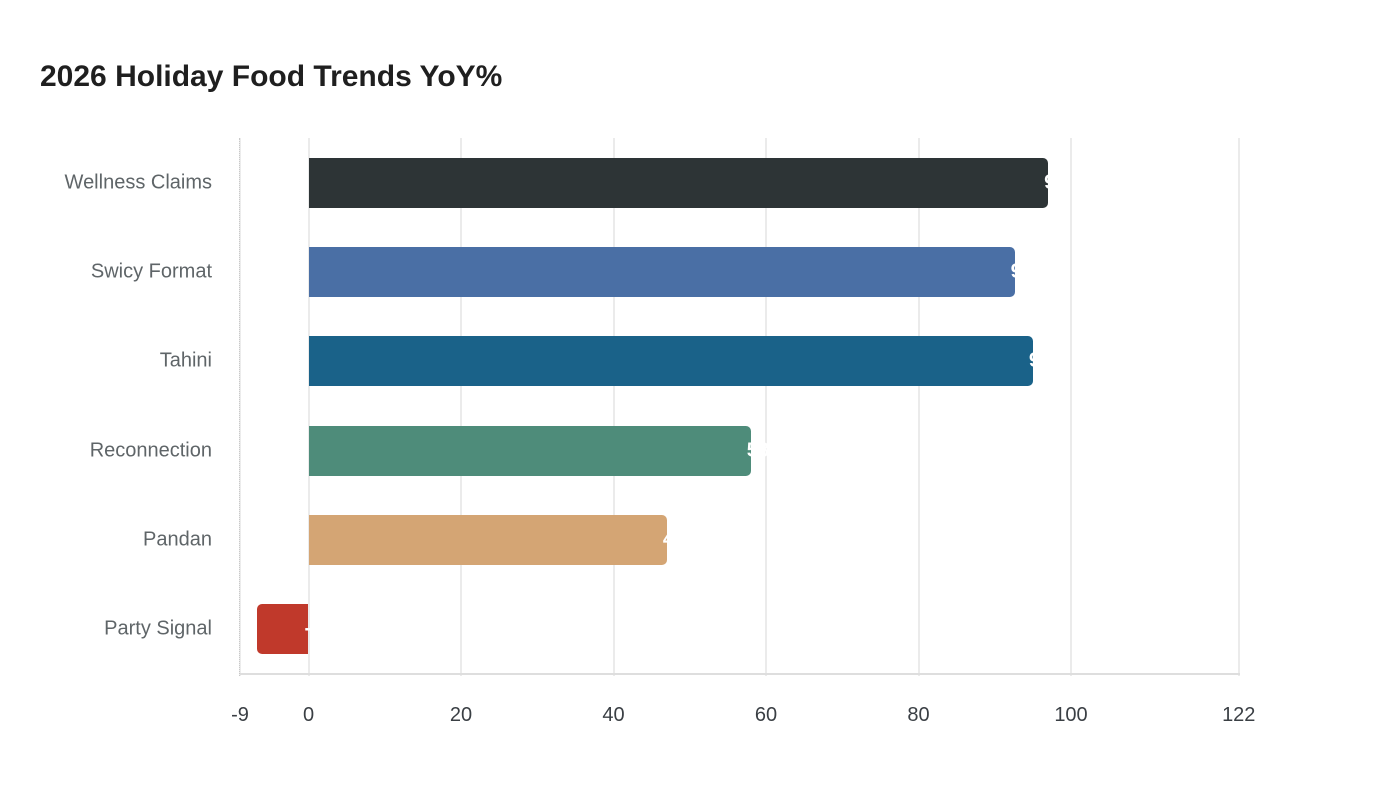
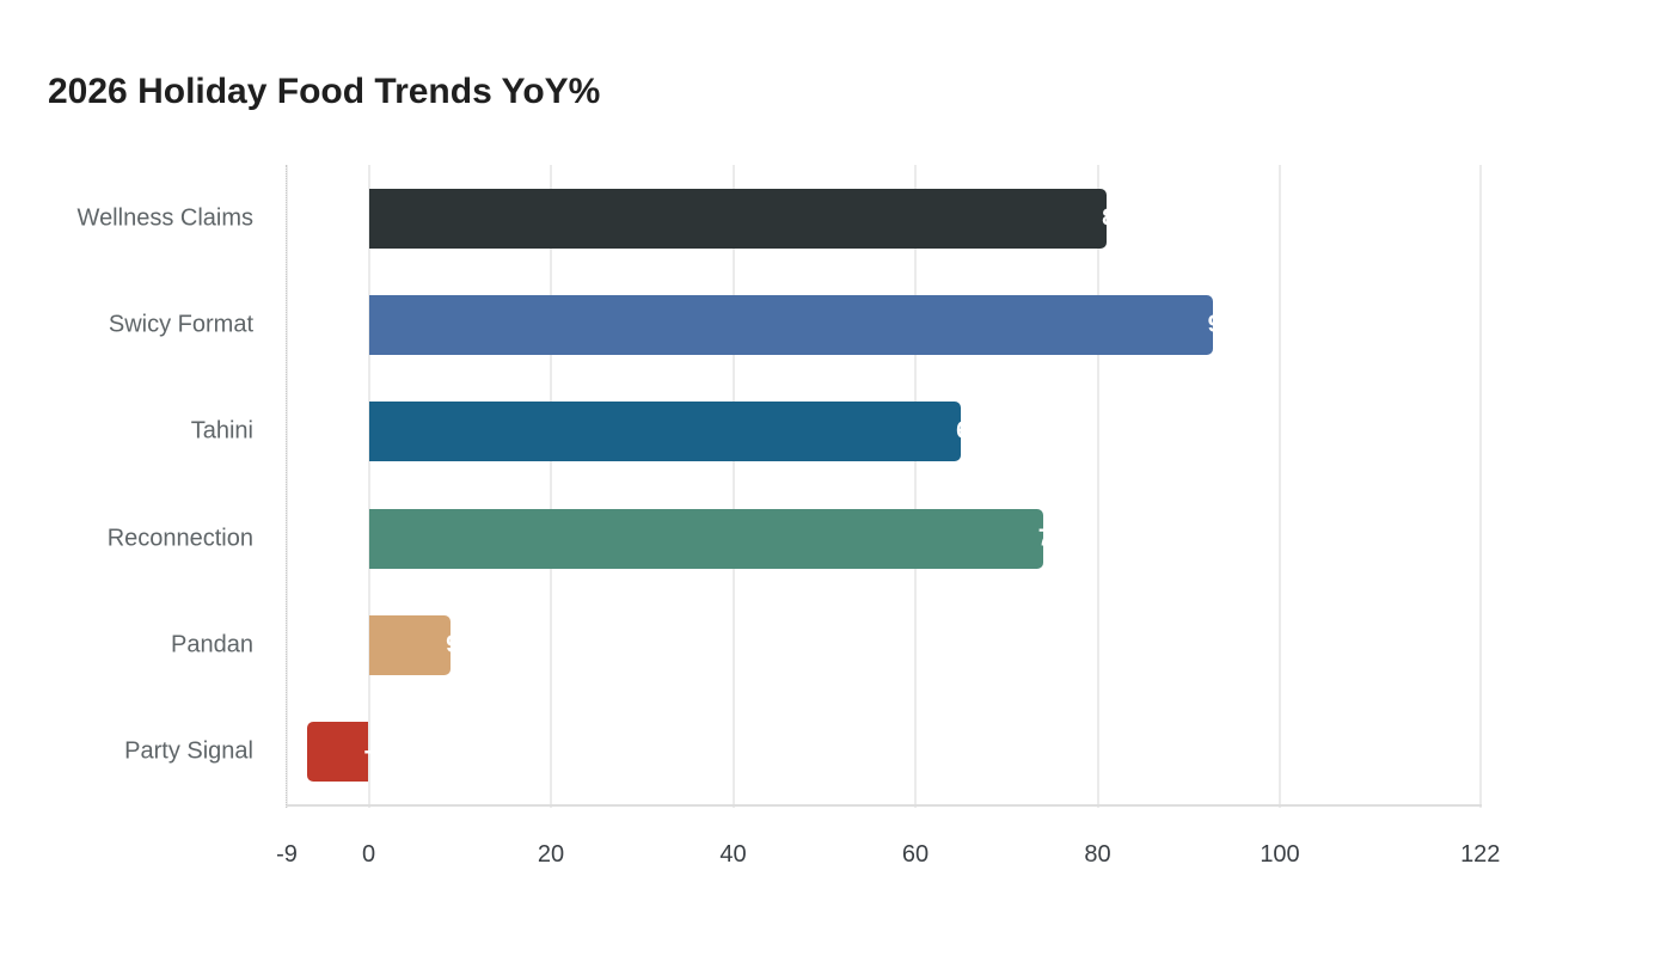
Wellness Claims: 97 -> 81
Tahini: 95 -> 65
Reconnection: 58 -> 74
Pandan: 47 -> 9
